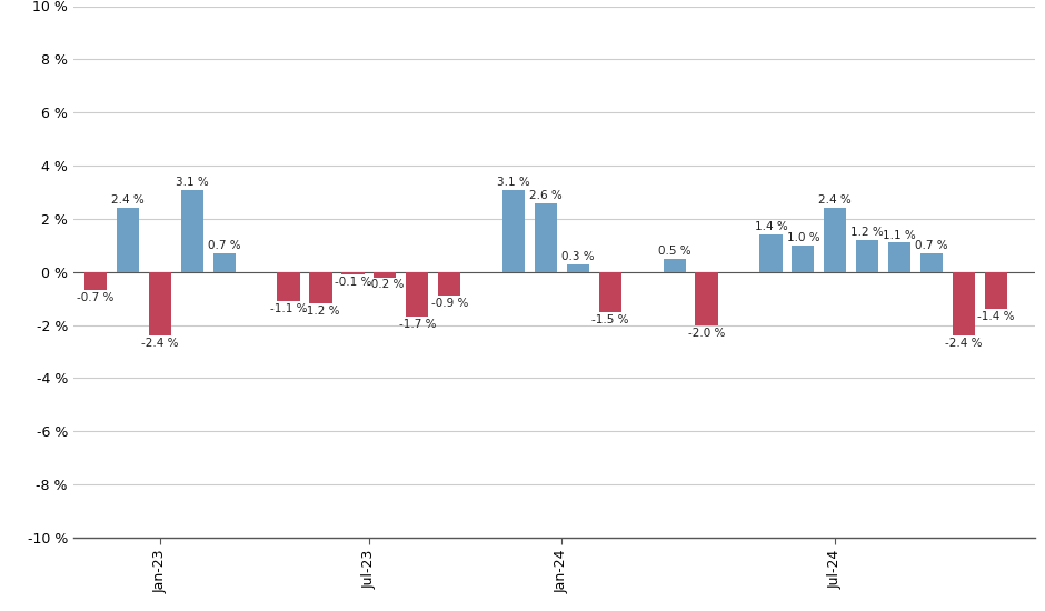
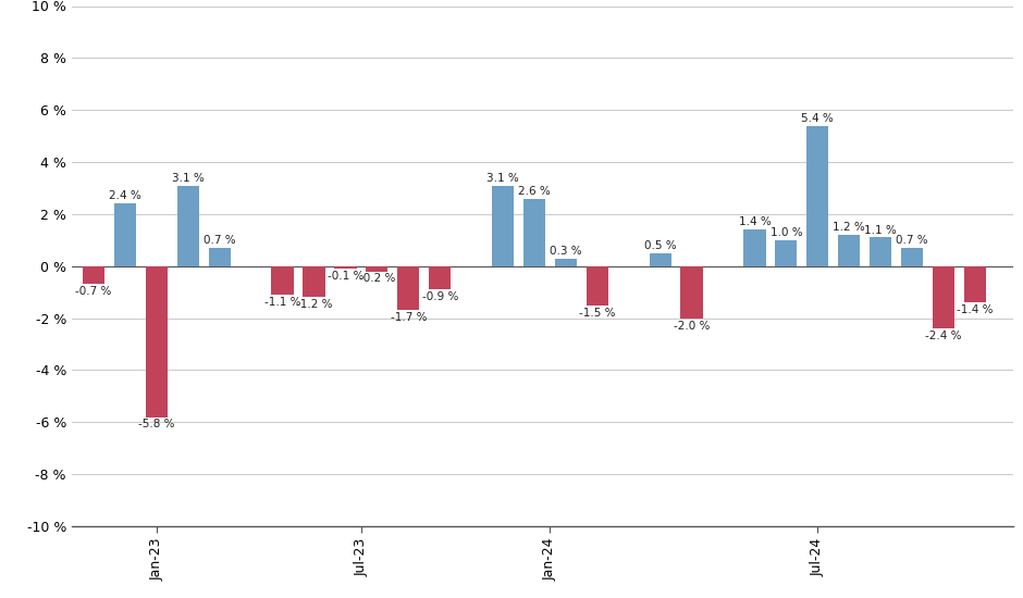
Jan-23: -2.4 -> -5.8
Jul-24: 2.4 -> 5.4
